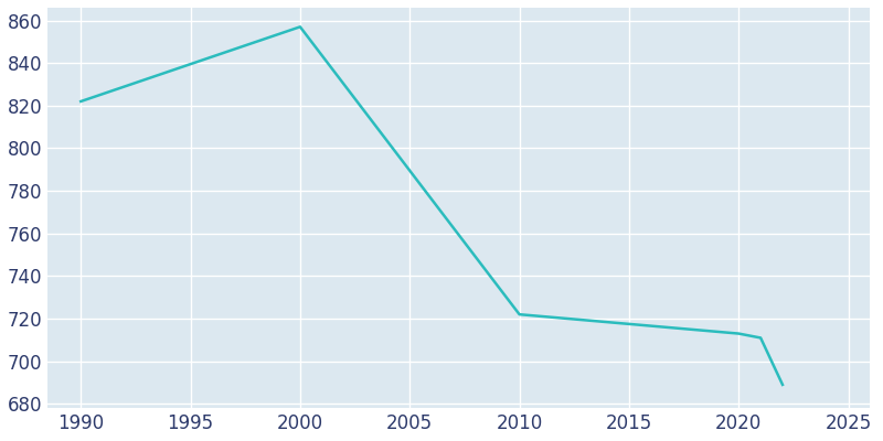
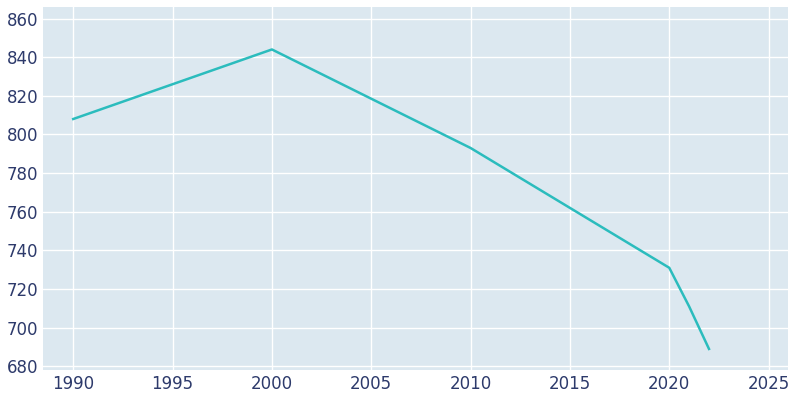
1990: 822 -> 808
2000: 857 -> 844
2010: 722 -> 793
2020: 713 -> 731
